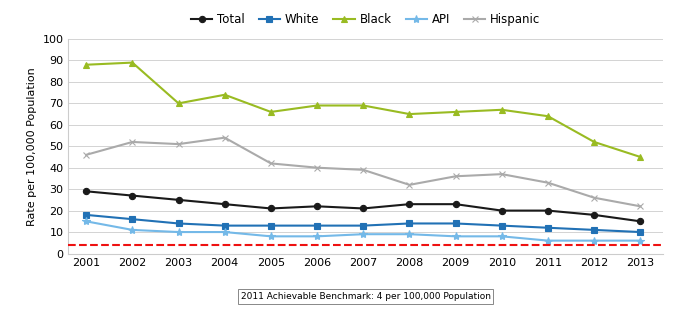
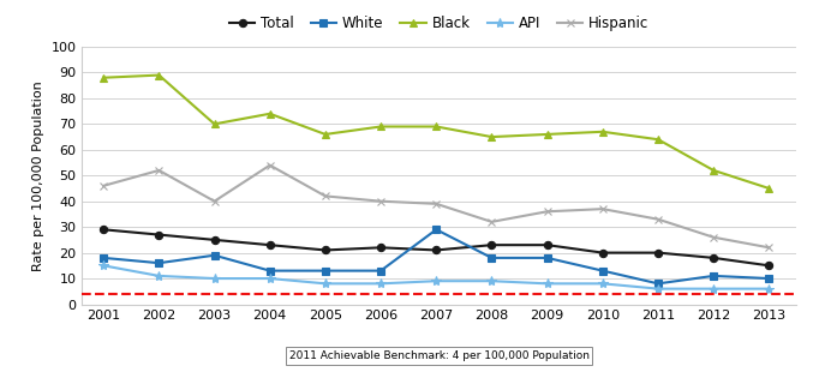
White/2003: 14 -> 19
Hispanic/2003: 51 -> 40
White/2007: 13 -> 29
White/2008: 14 -> 18
White/2009: 14 -> 18
White/2011: 12 -> 8
